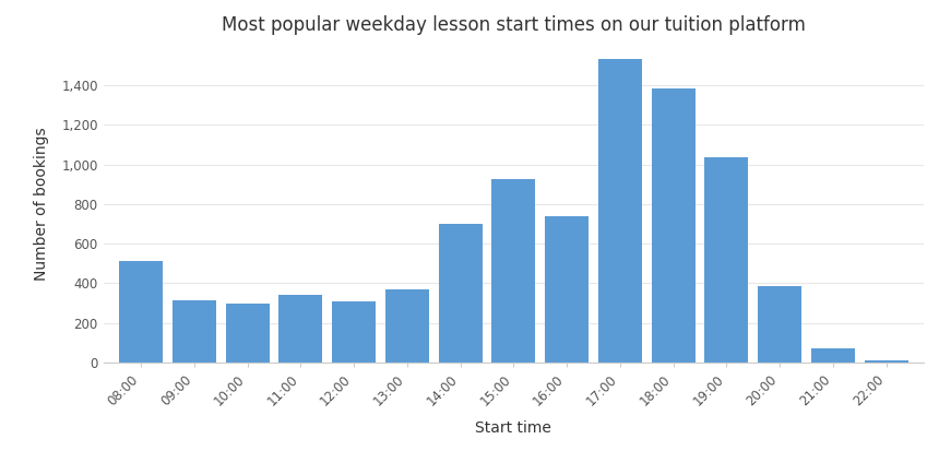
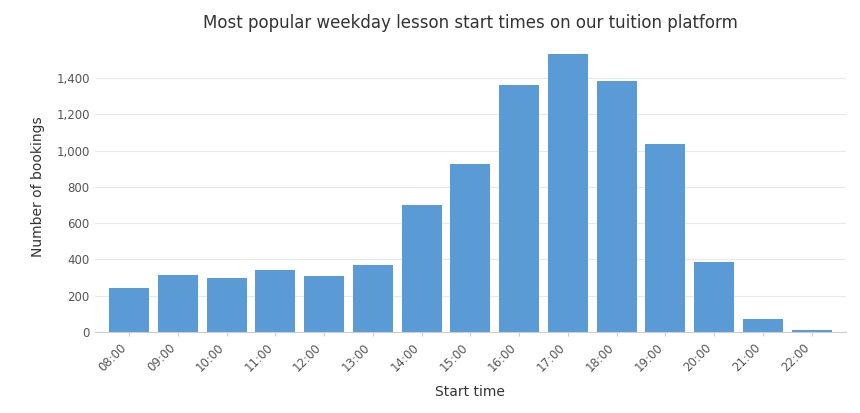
08:00: 510 -> 240
16:00: 740 -> 1,360
